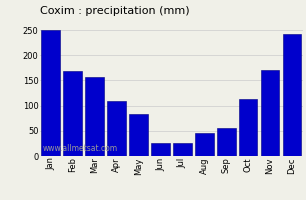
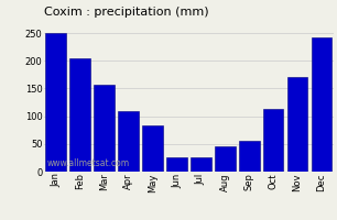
Feb: 168 -> 205
